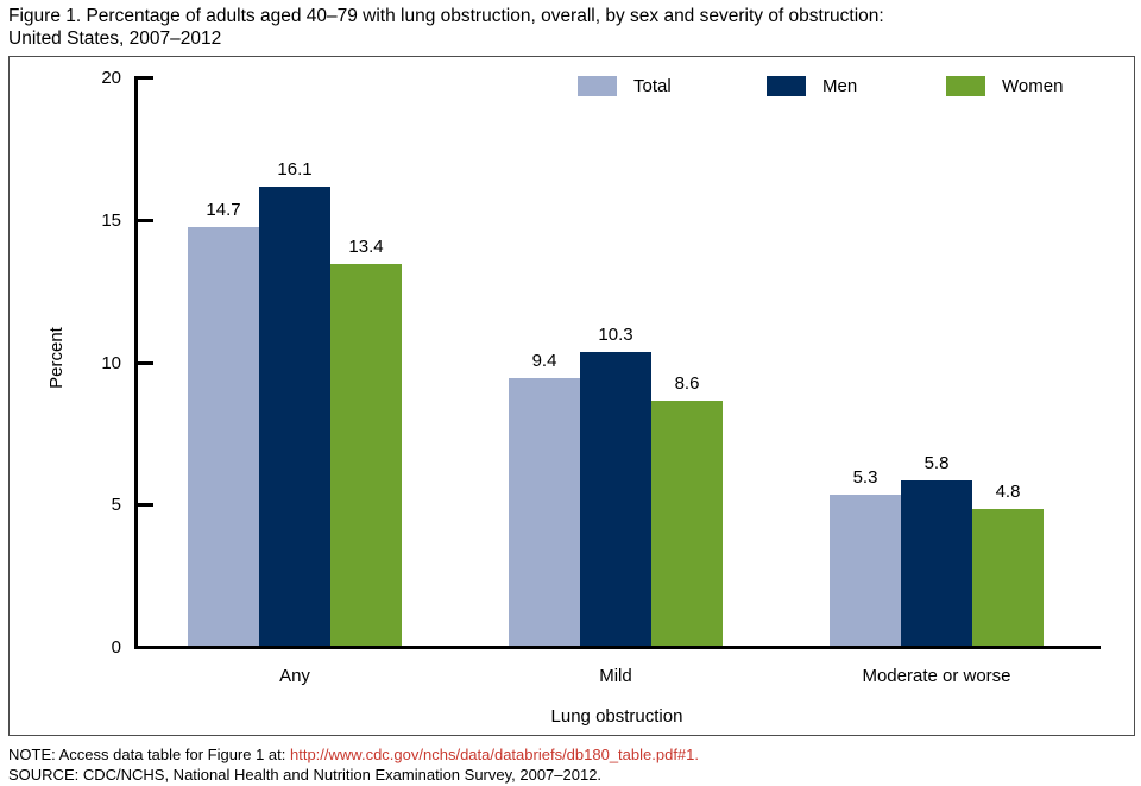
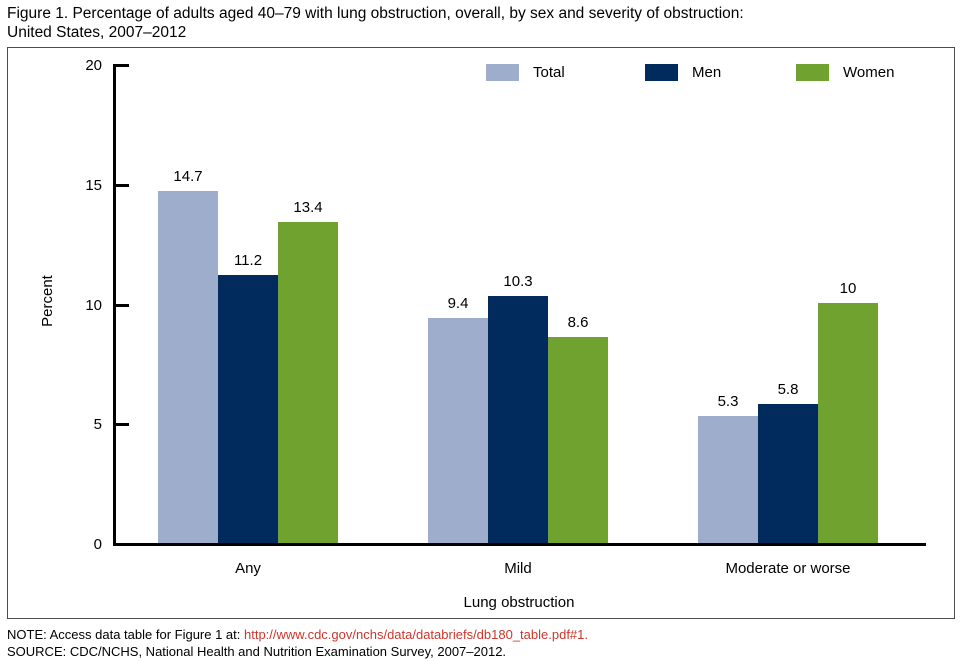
Men/Any: 16.1 -> 11.2
Women/Moderate or worse: 4.8 -> 10
